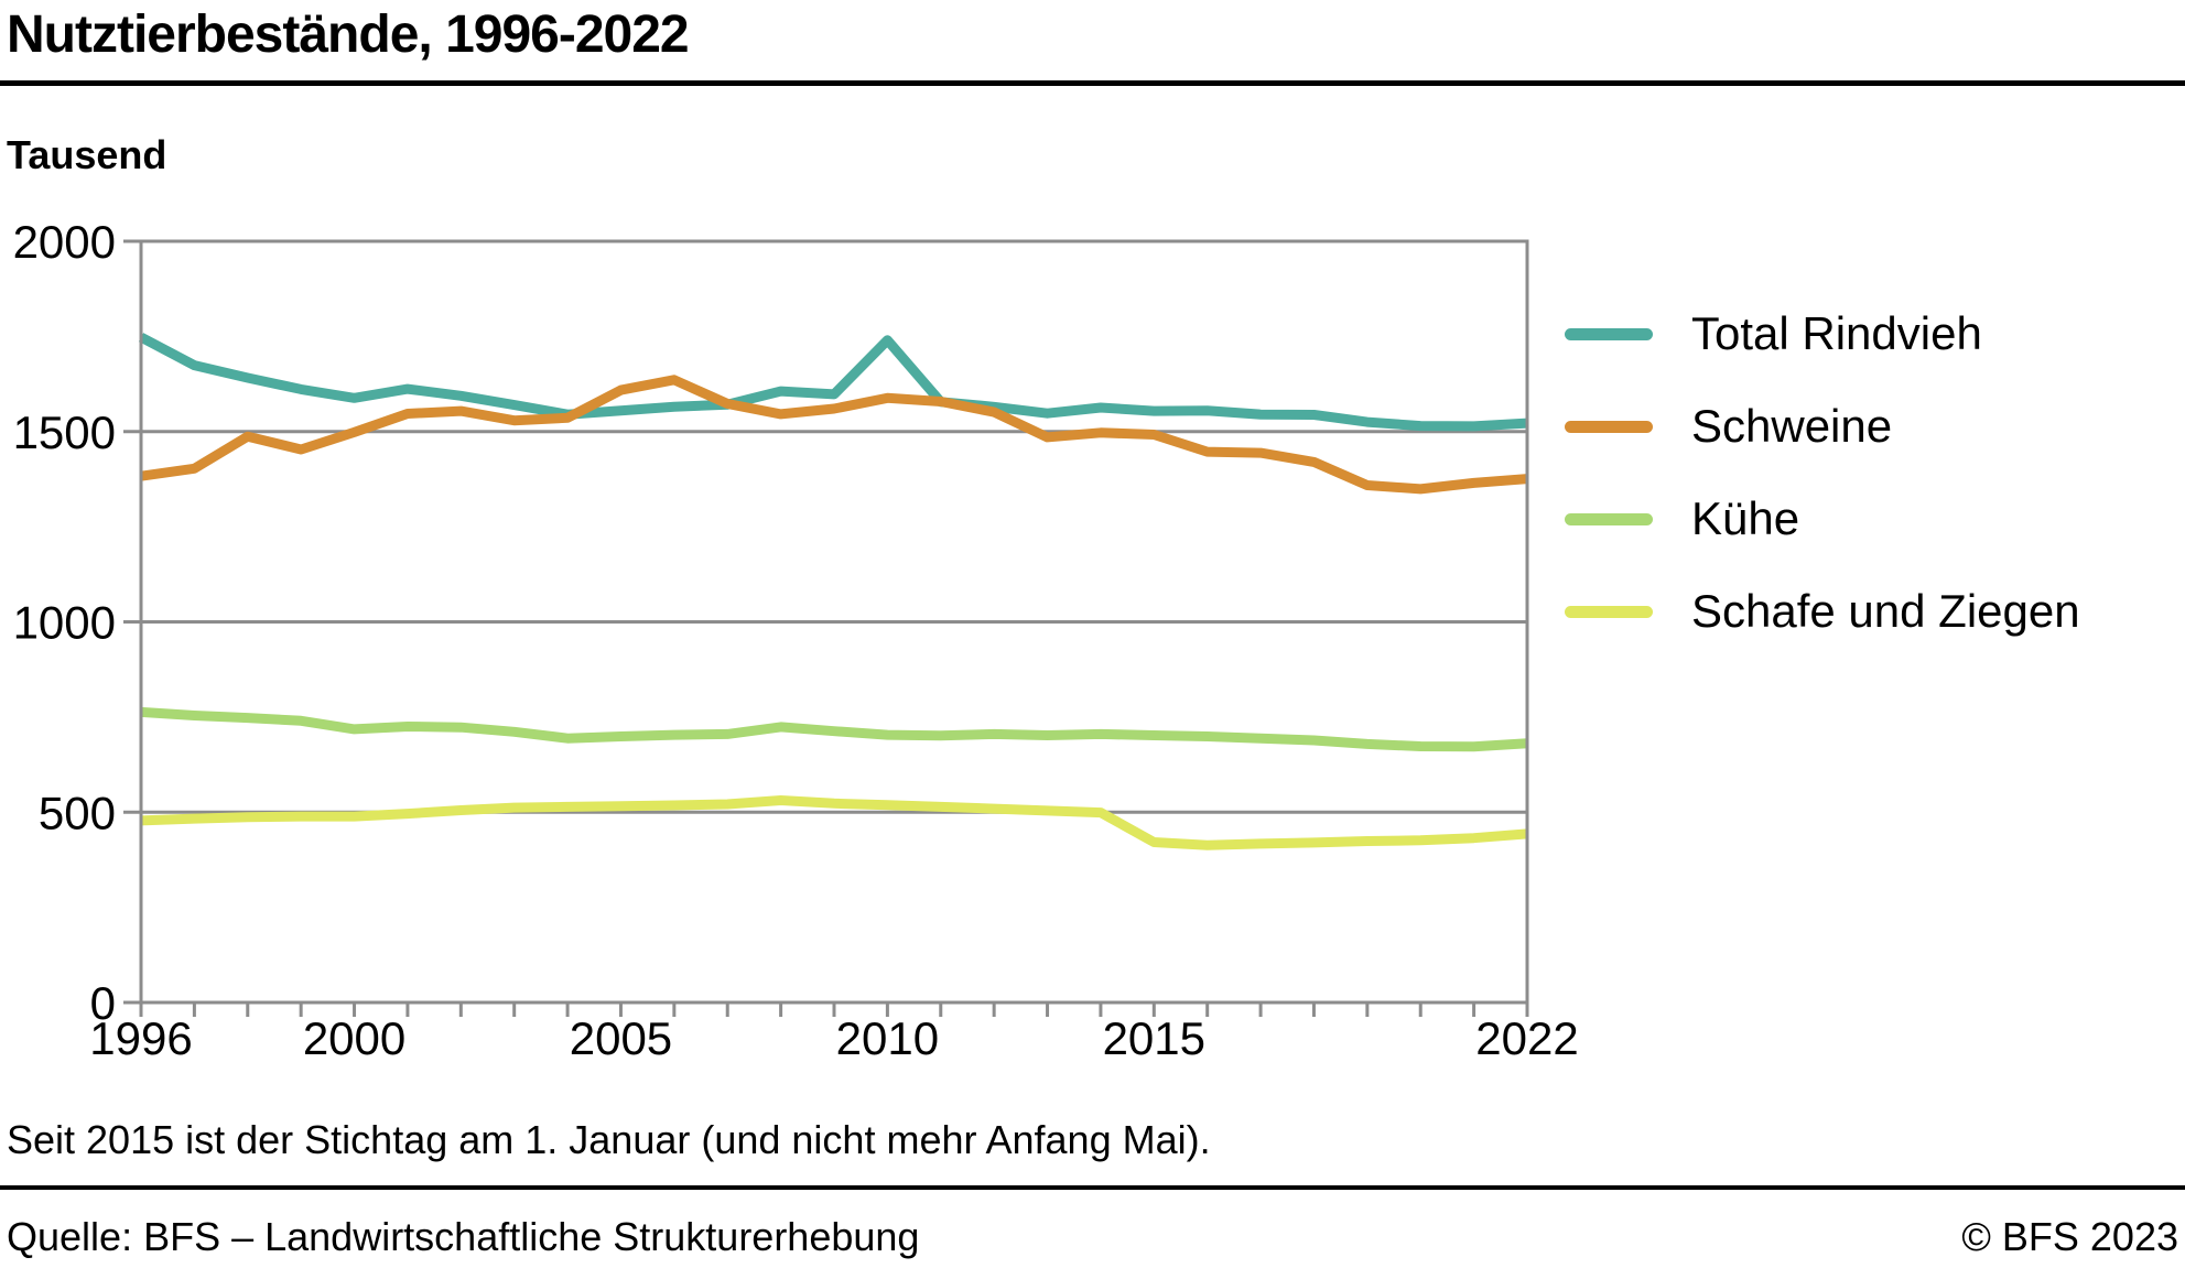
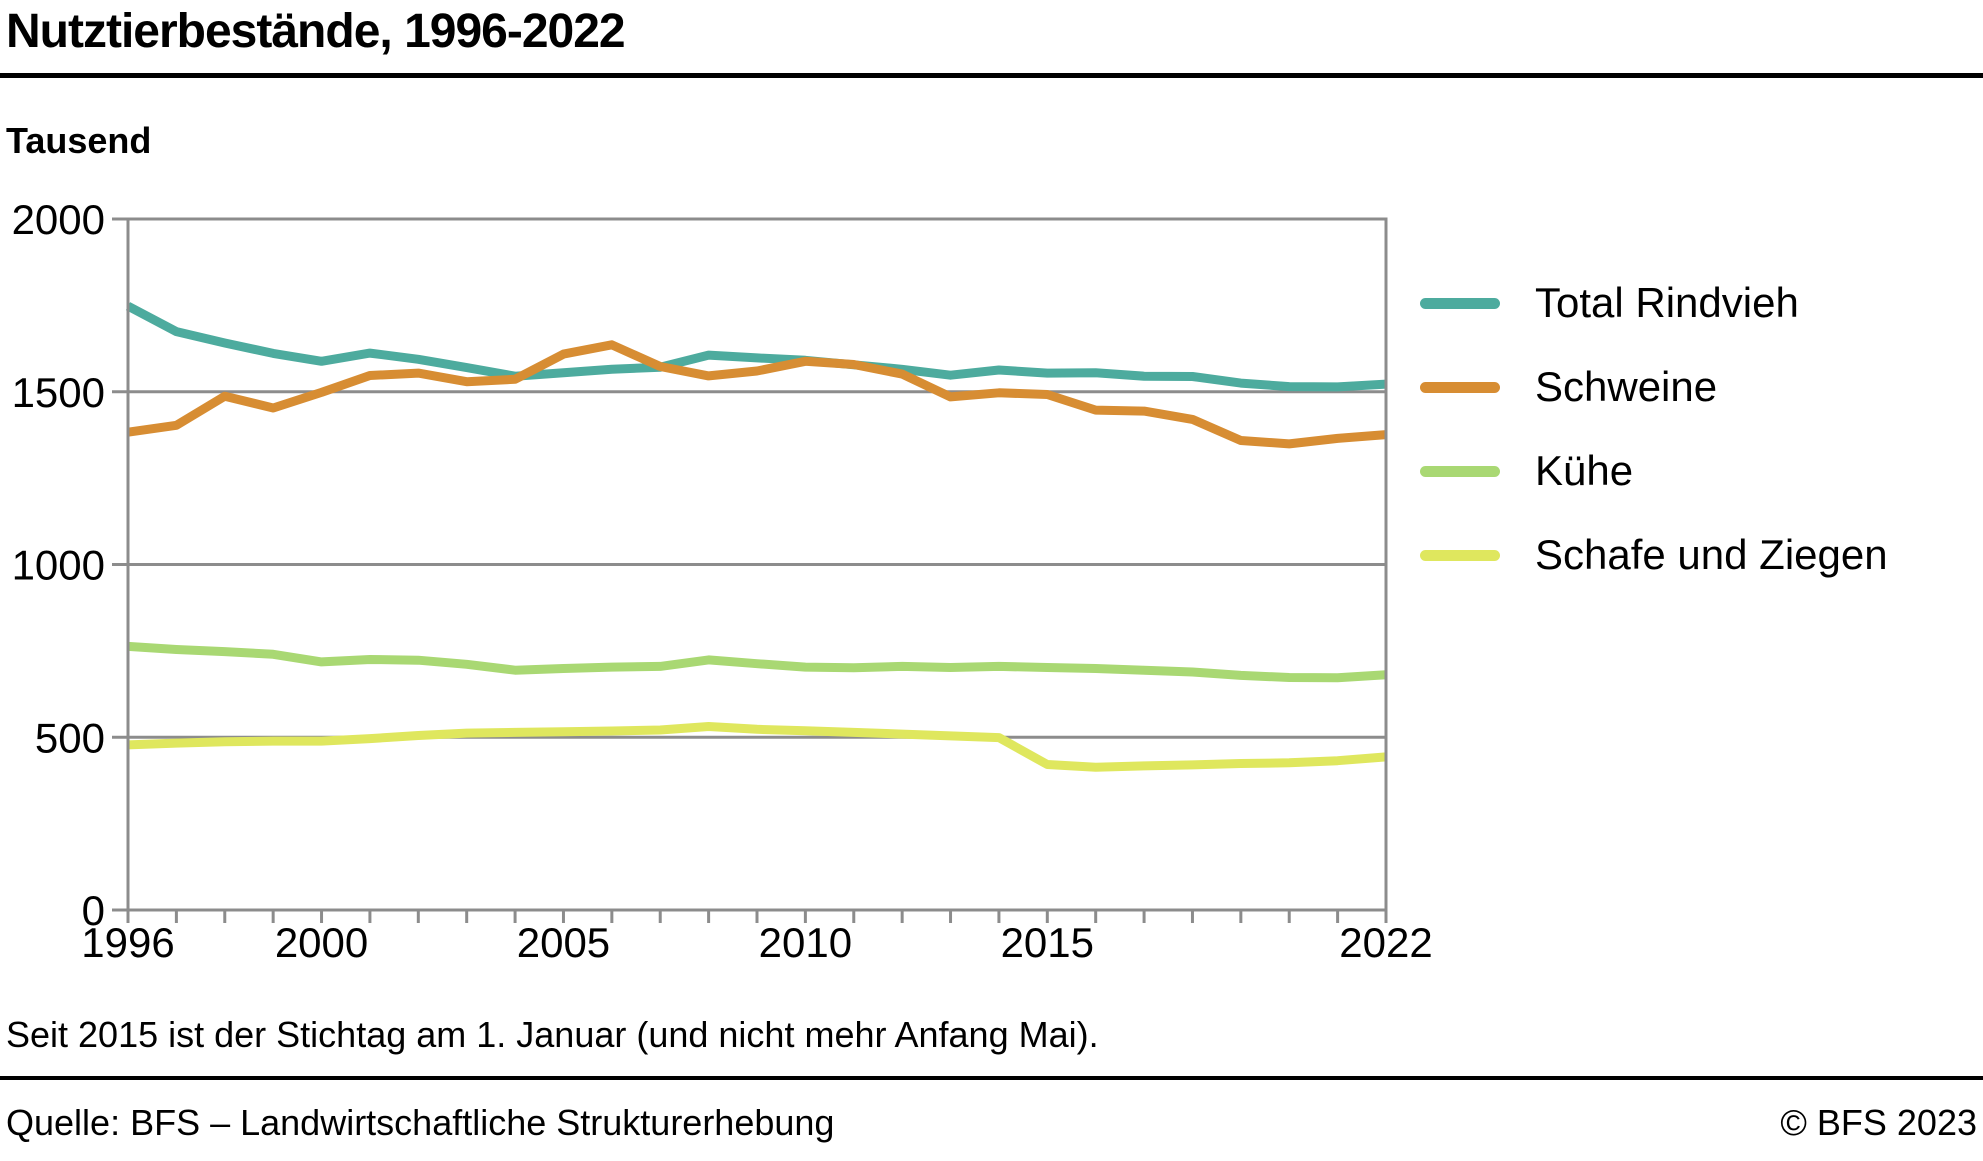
Total Rindvieh/2010: 1740 -> 1590
